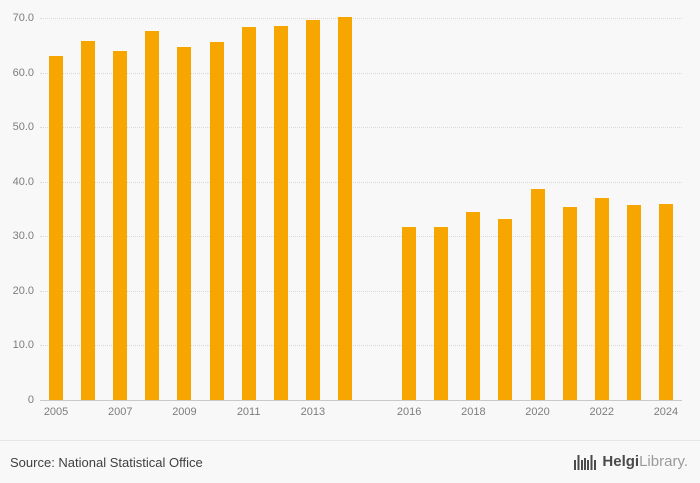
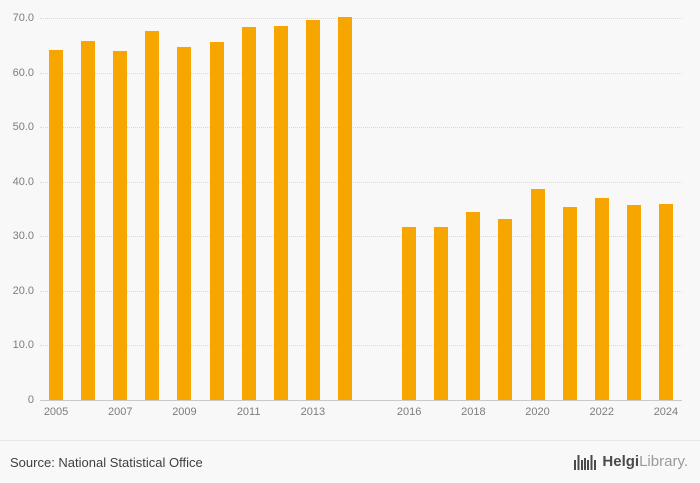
2005: 63 -> 64
